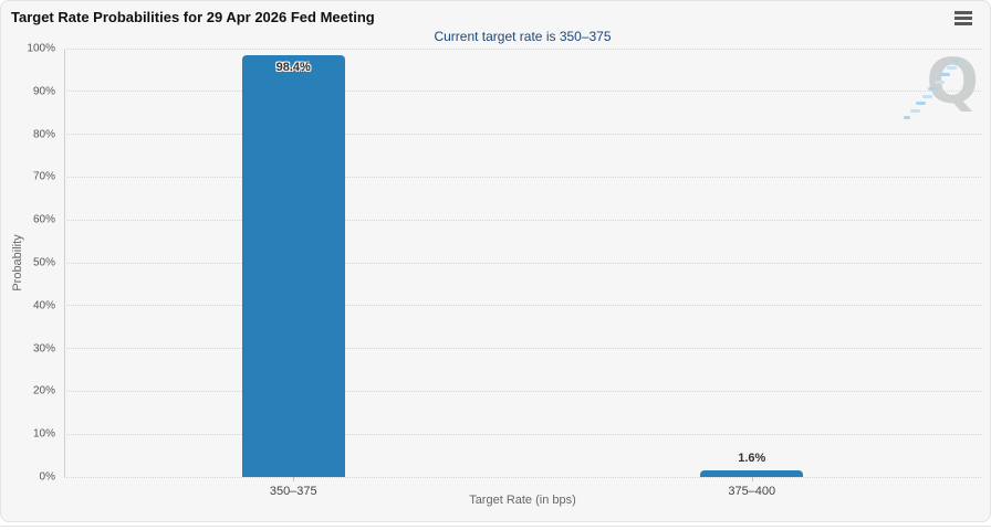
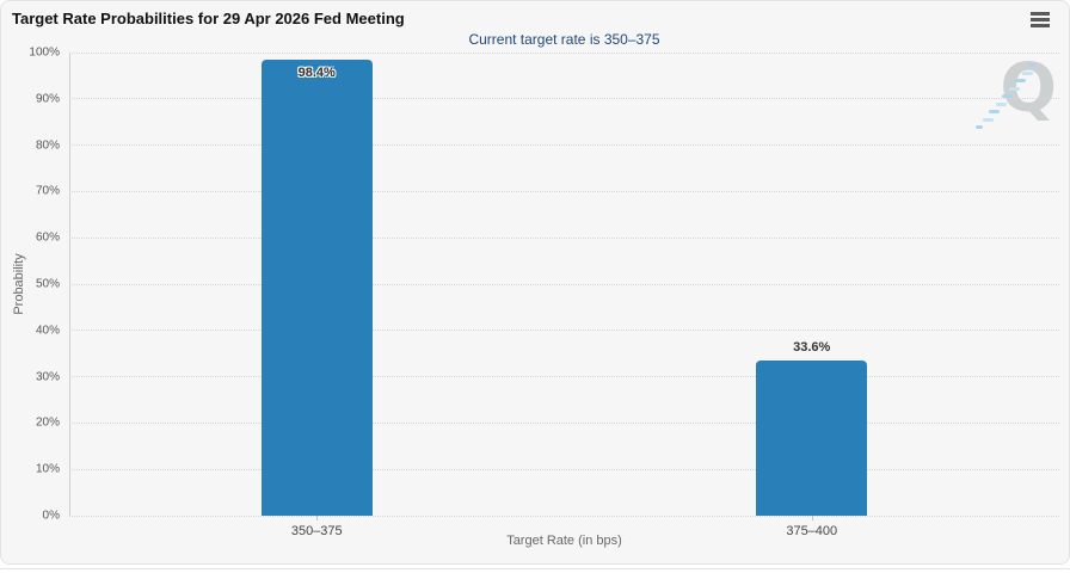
375–400: 1.6% -> 33.6%
